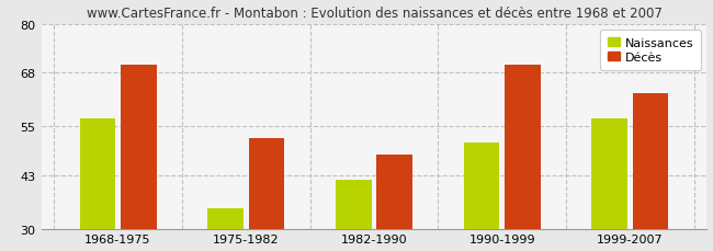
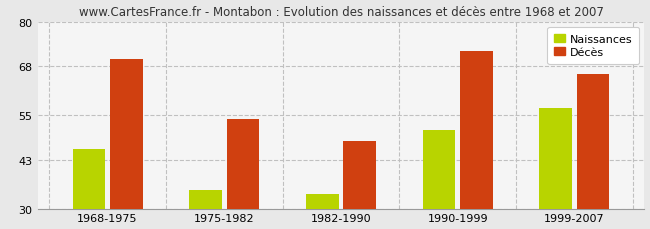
Naissances/1968-1975: 57 -> 46
Décès/1975-1982: 52 -> 54
Naissances/1982-1990: 42 -> 34
Décès/1990-1999: 70 -> 72
Décès/1999-2007: 63 -> 66
